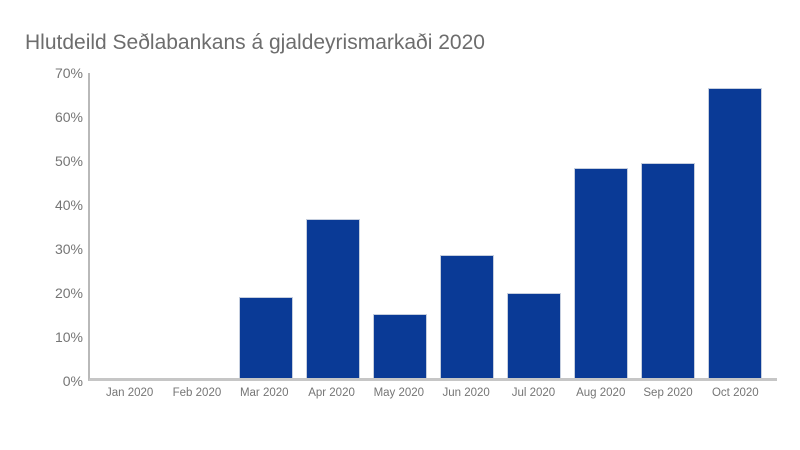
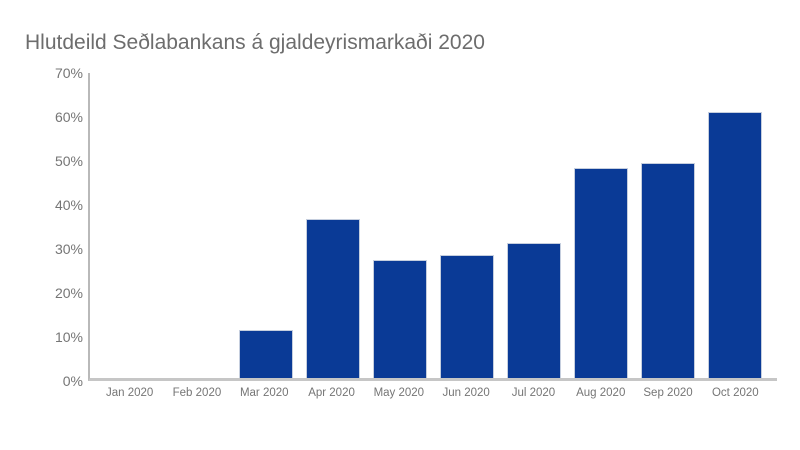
Mar 2020: 18% -> 11%
May 2020: 15% -> 27%
Jul 2020: 19% -> 31%
Oct 2020: 66% -> 61%
